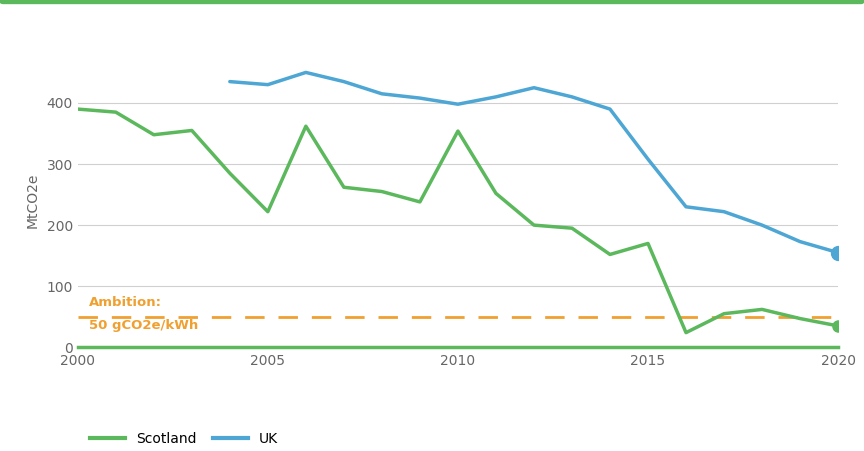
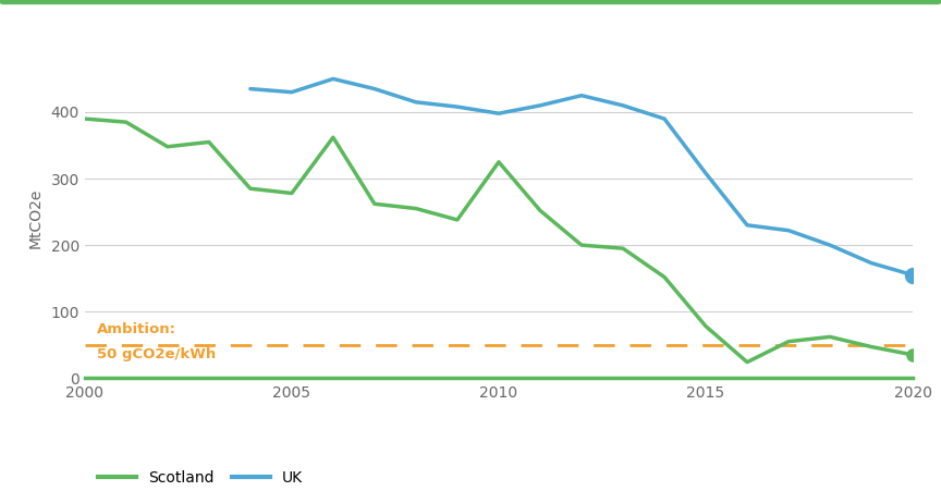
Scotland/2005: 222 -> 278
Scotland/2010: 354 -> 325
Scotland/2015: 170 -> 78
